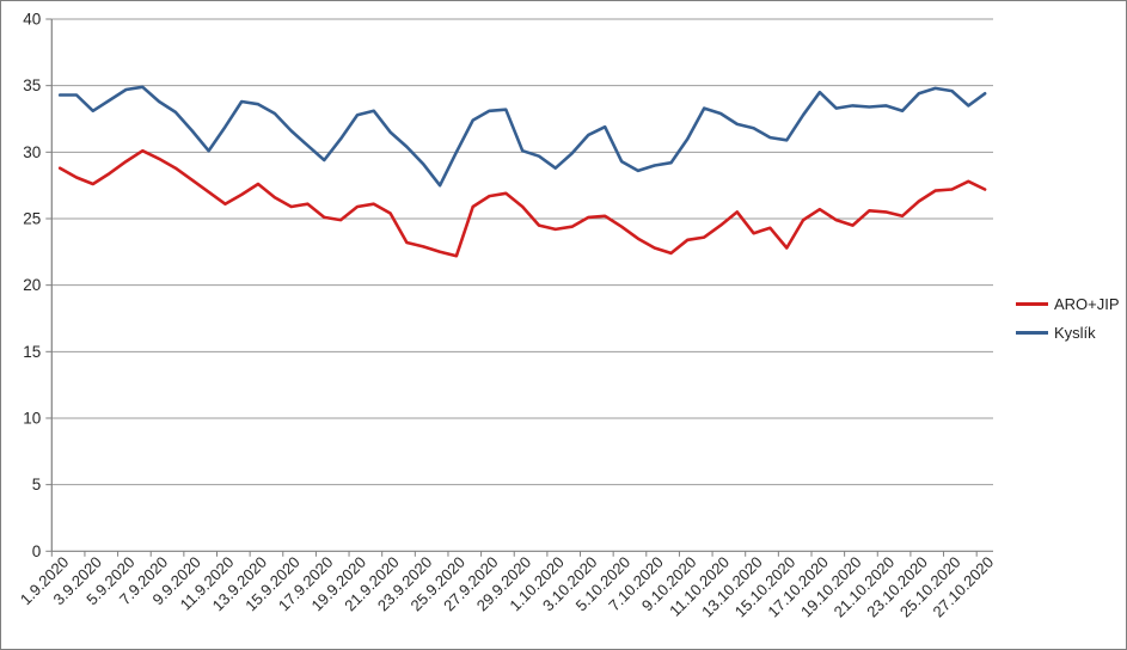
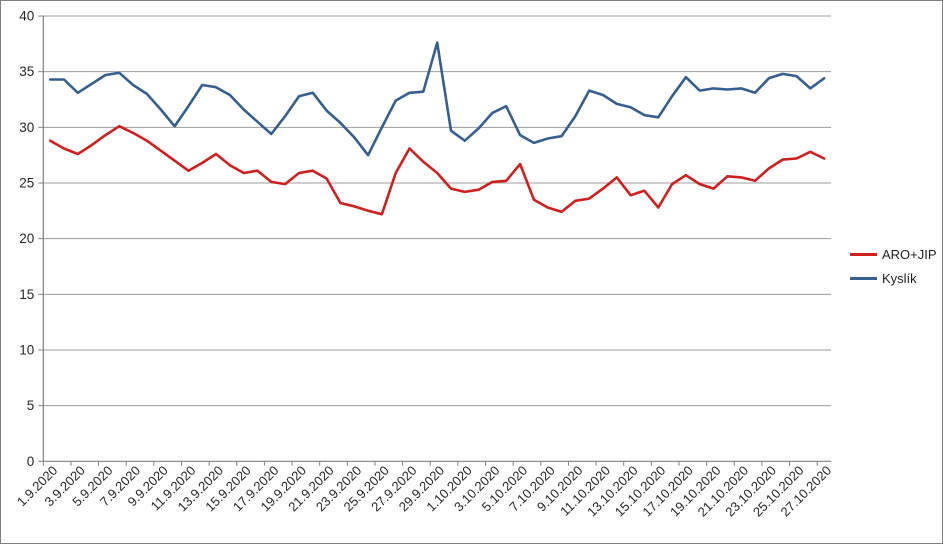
ARO+JIP/27.9.2020: 26.7 -> 28.1
Kyslík/29.9.2020: 30.1 -> 37.6
ARO+JIP/5.10.2020: 24.4 -> 26.7
